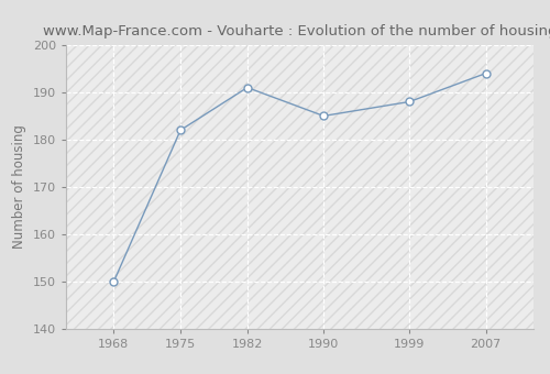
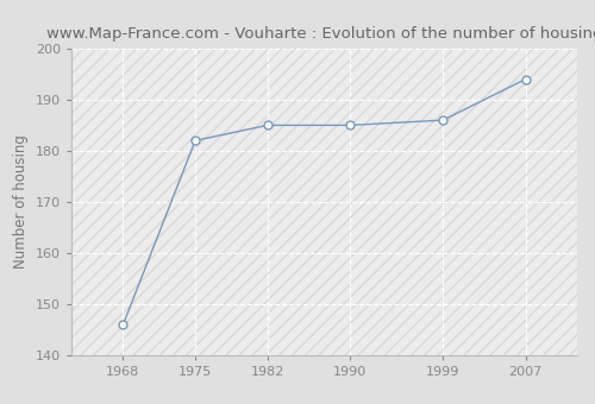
1968: 150 -> 146
1982: 191 -> 185
1999: 188 -> 186
